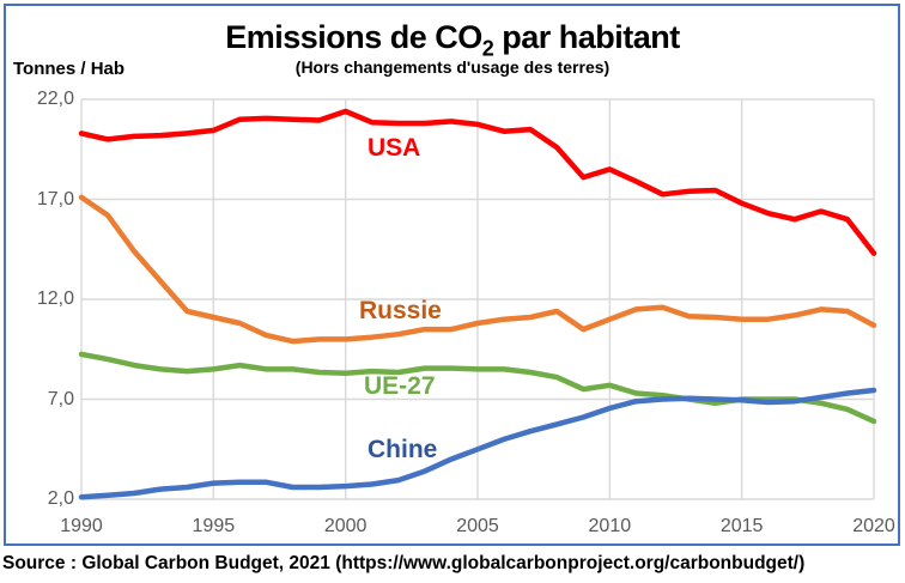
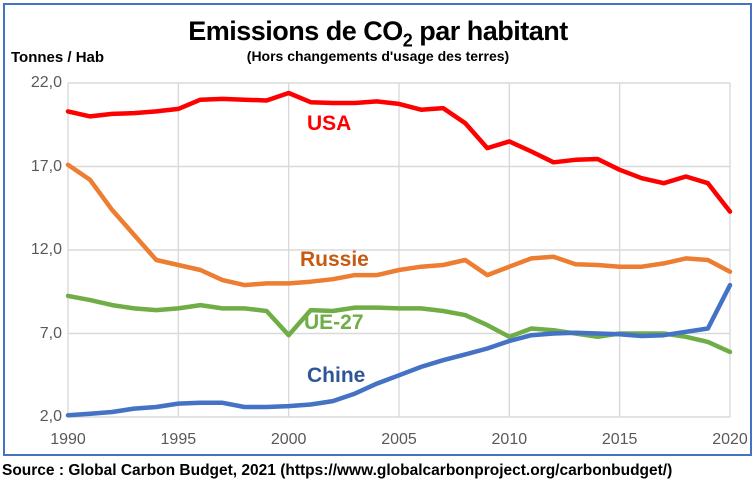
UE-27/2000: 8,3 -> 6,9
UE-27/2010: 7,7 -> 6,8
Chine/2020: 7,5 -> 9,9
